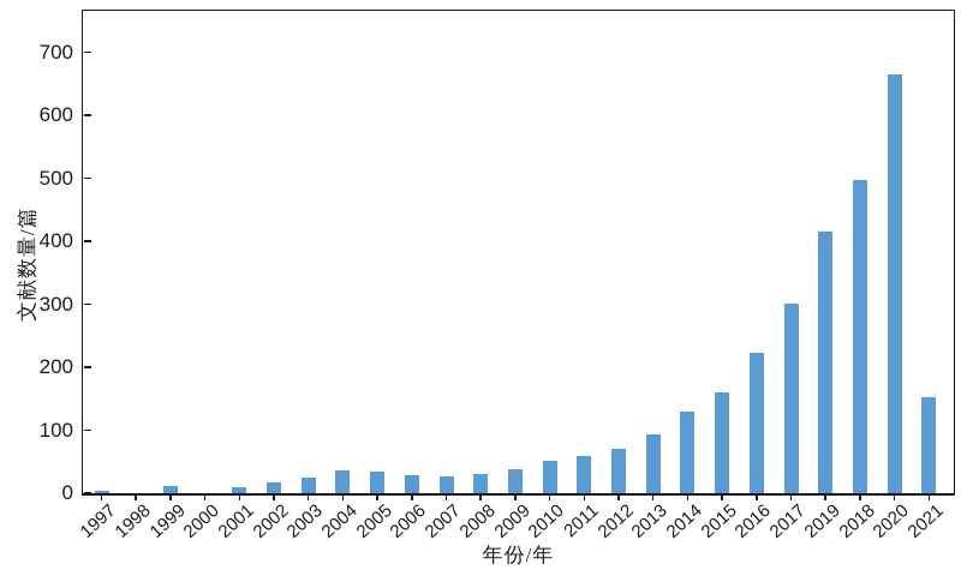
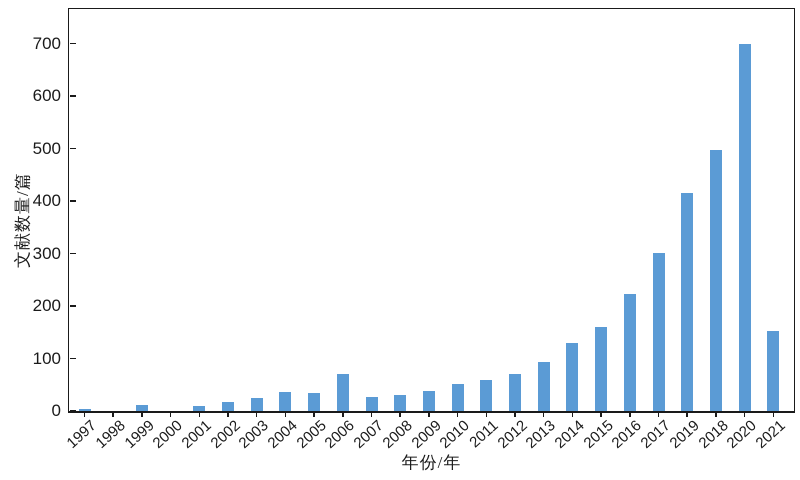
2006: 30 -> 70
2020: 660 -> 700
